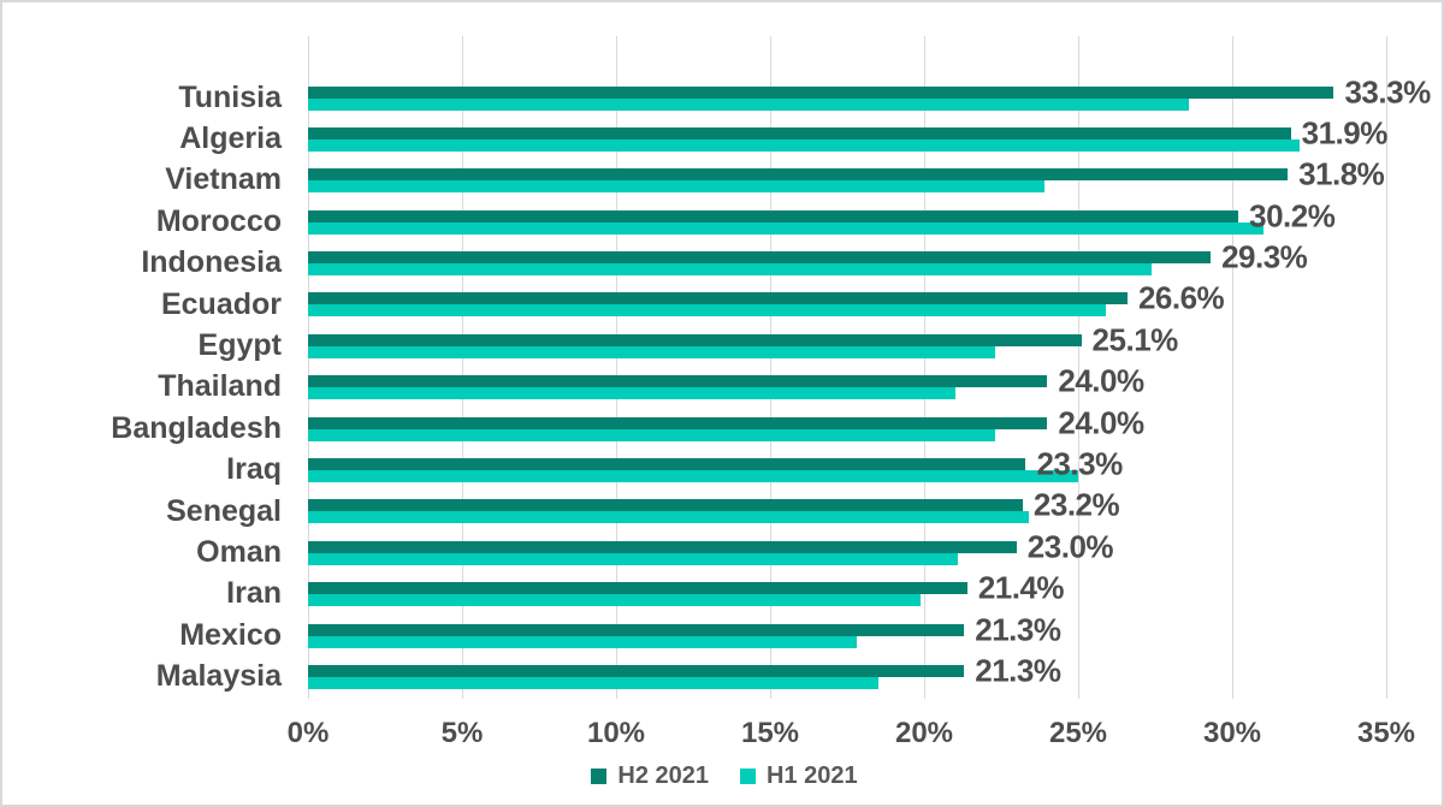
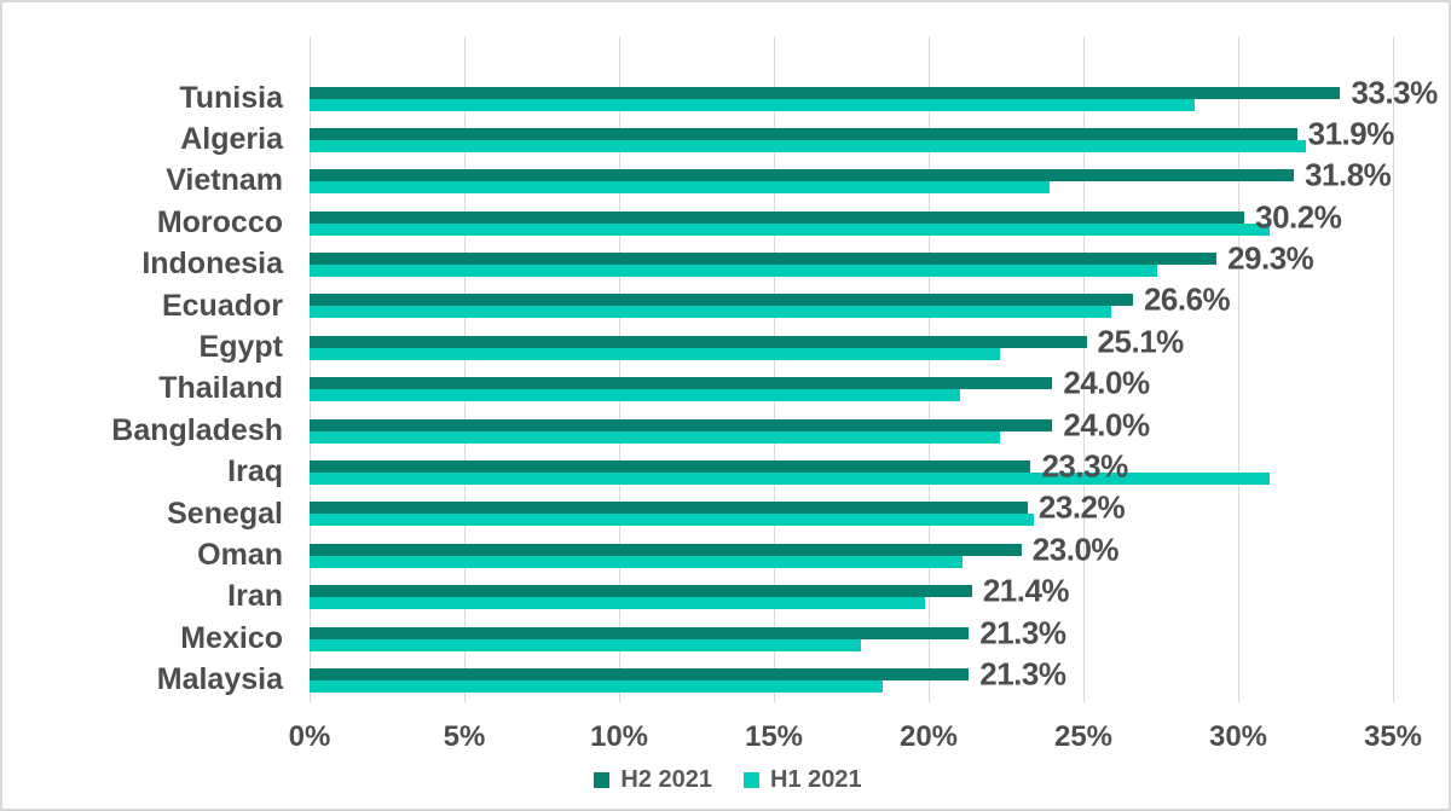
H1 2021/Iraq: 25.0% -> 31.0%
